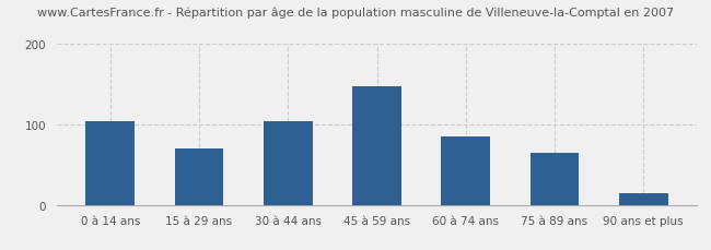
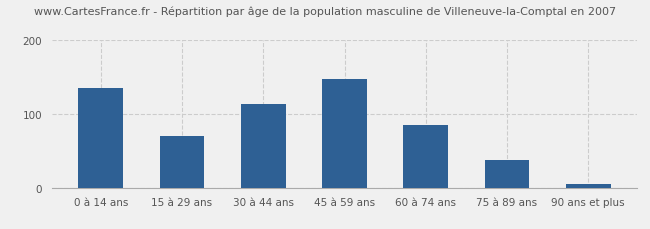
0 à 14 ans: 104 -> 135
30 à 44 ans: 104 -> 113
75 à 89 ans: 64 -> 37
90 ans et plus: 14 -> 5
